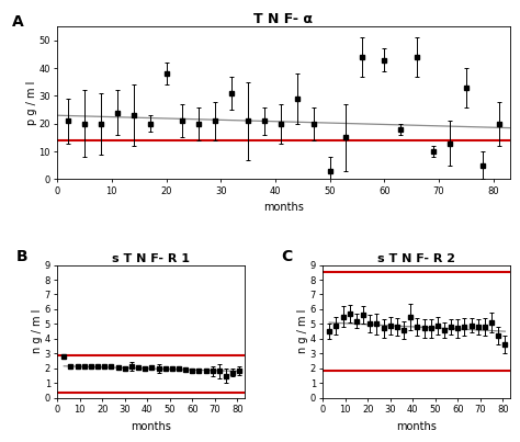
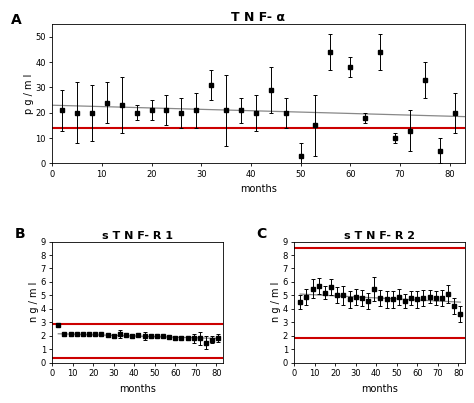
T N F- α/20: 38 -> 21
T N F- α/60: 43 -> 38
